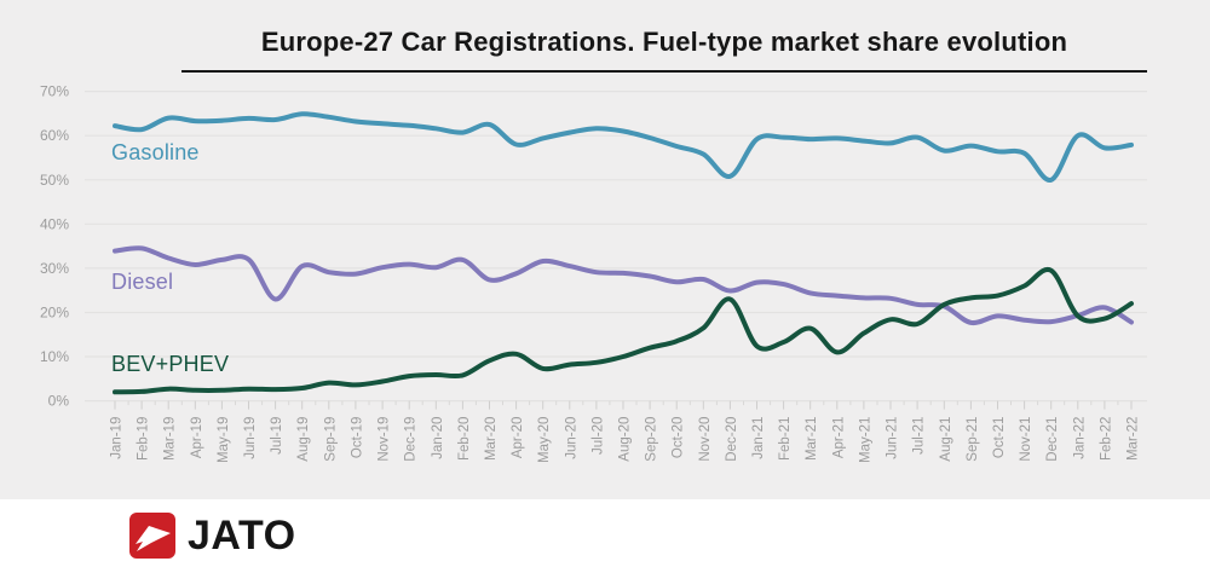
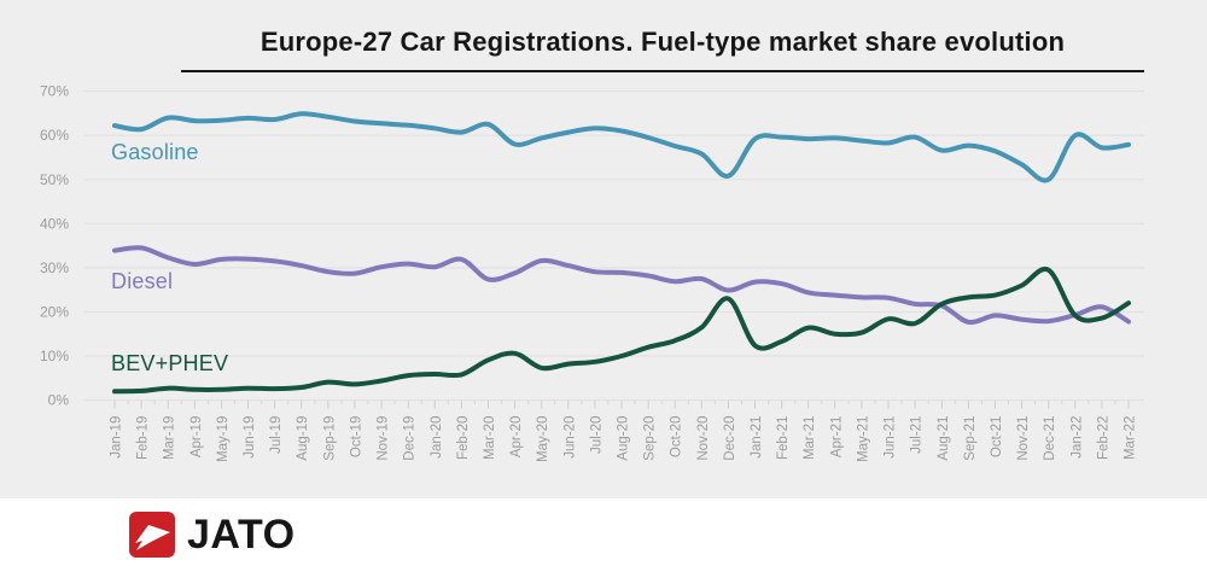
Diesel/Jul-19: 23% -> 32%
BEV+PHEV/Apr-21: 11% -> 15%
Gasoline/Nov-21: 56% -> 53%
